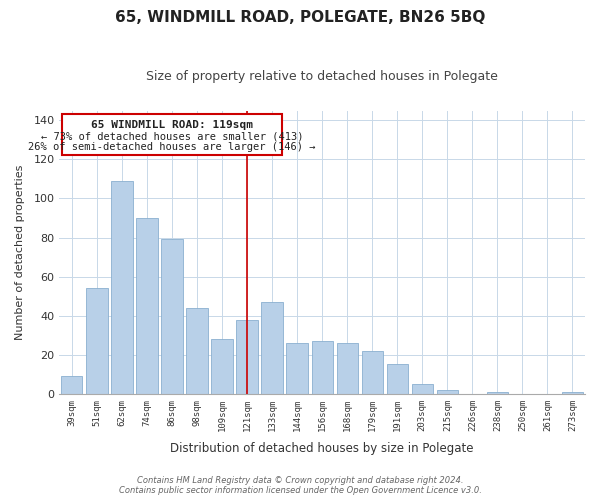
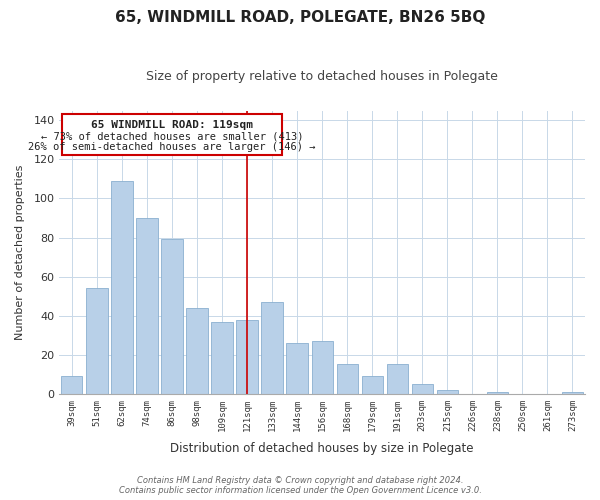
109sqm: 28 -> 37
168sqm: 26 -> 15
179sqm: 22 -> 9
